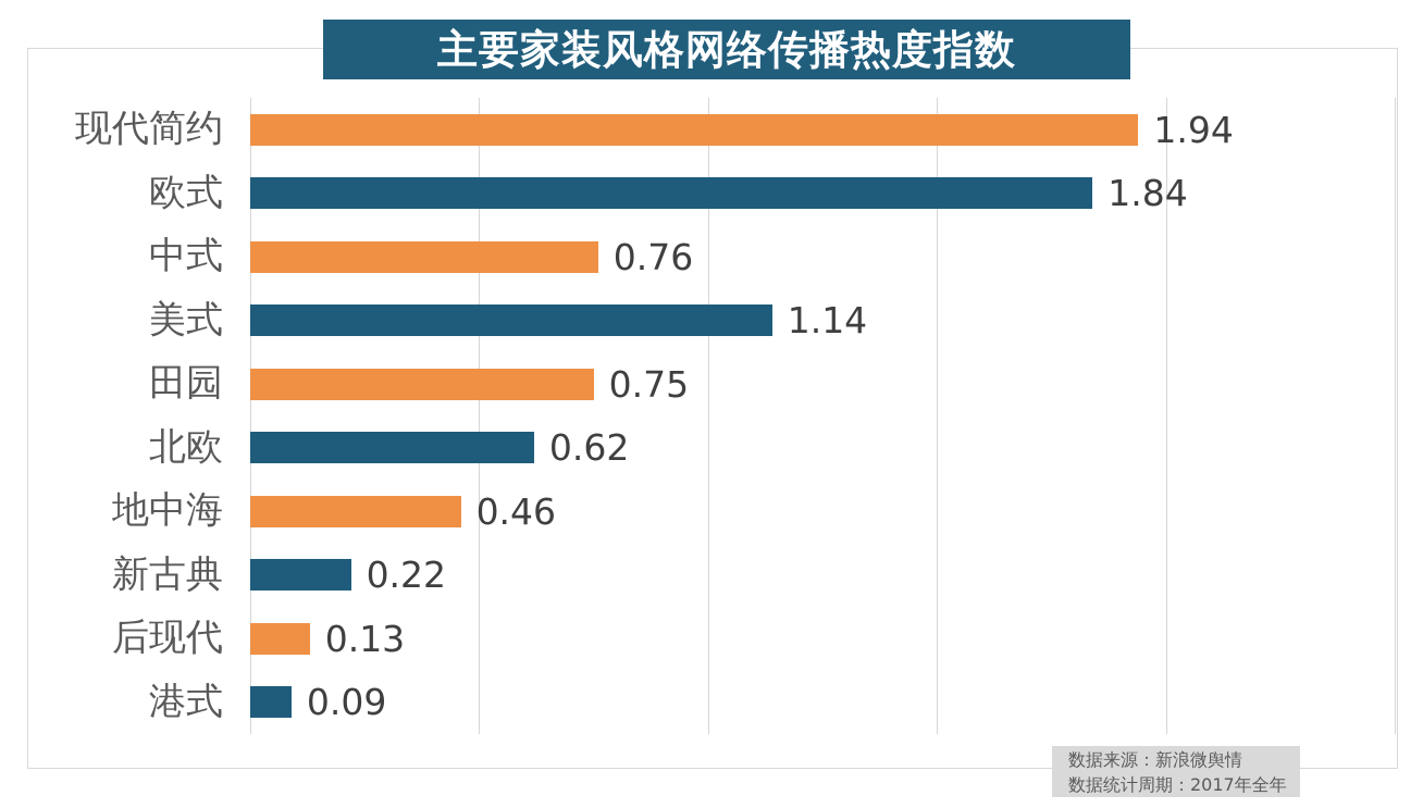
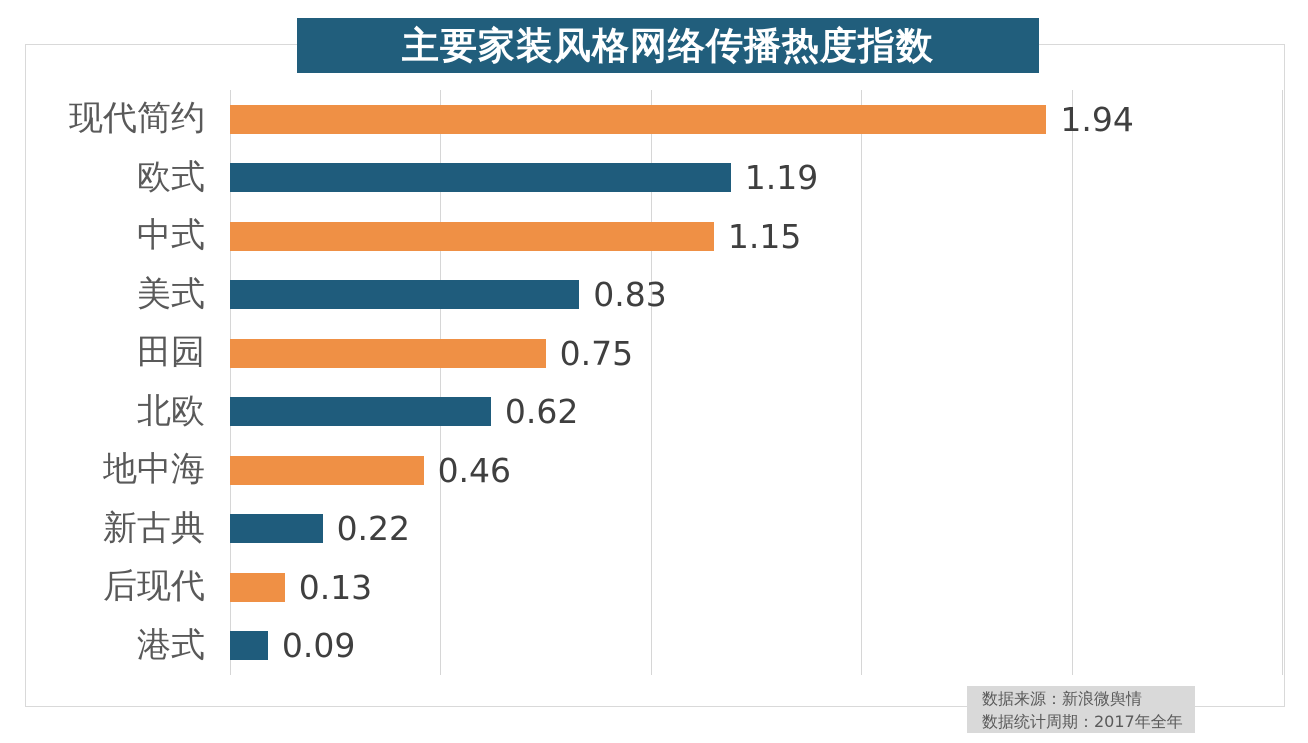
欧式: 1.84 -> 1.19
中式: 0.76 -> 1.15
美式: 1.14 -> 0.83
